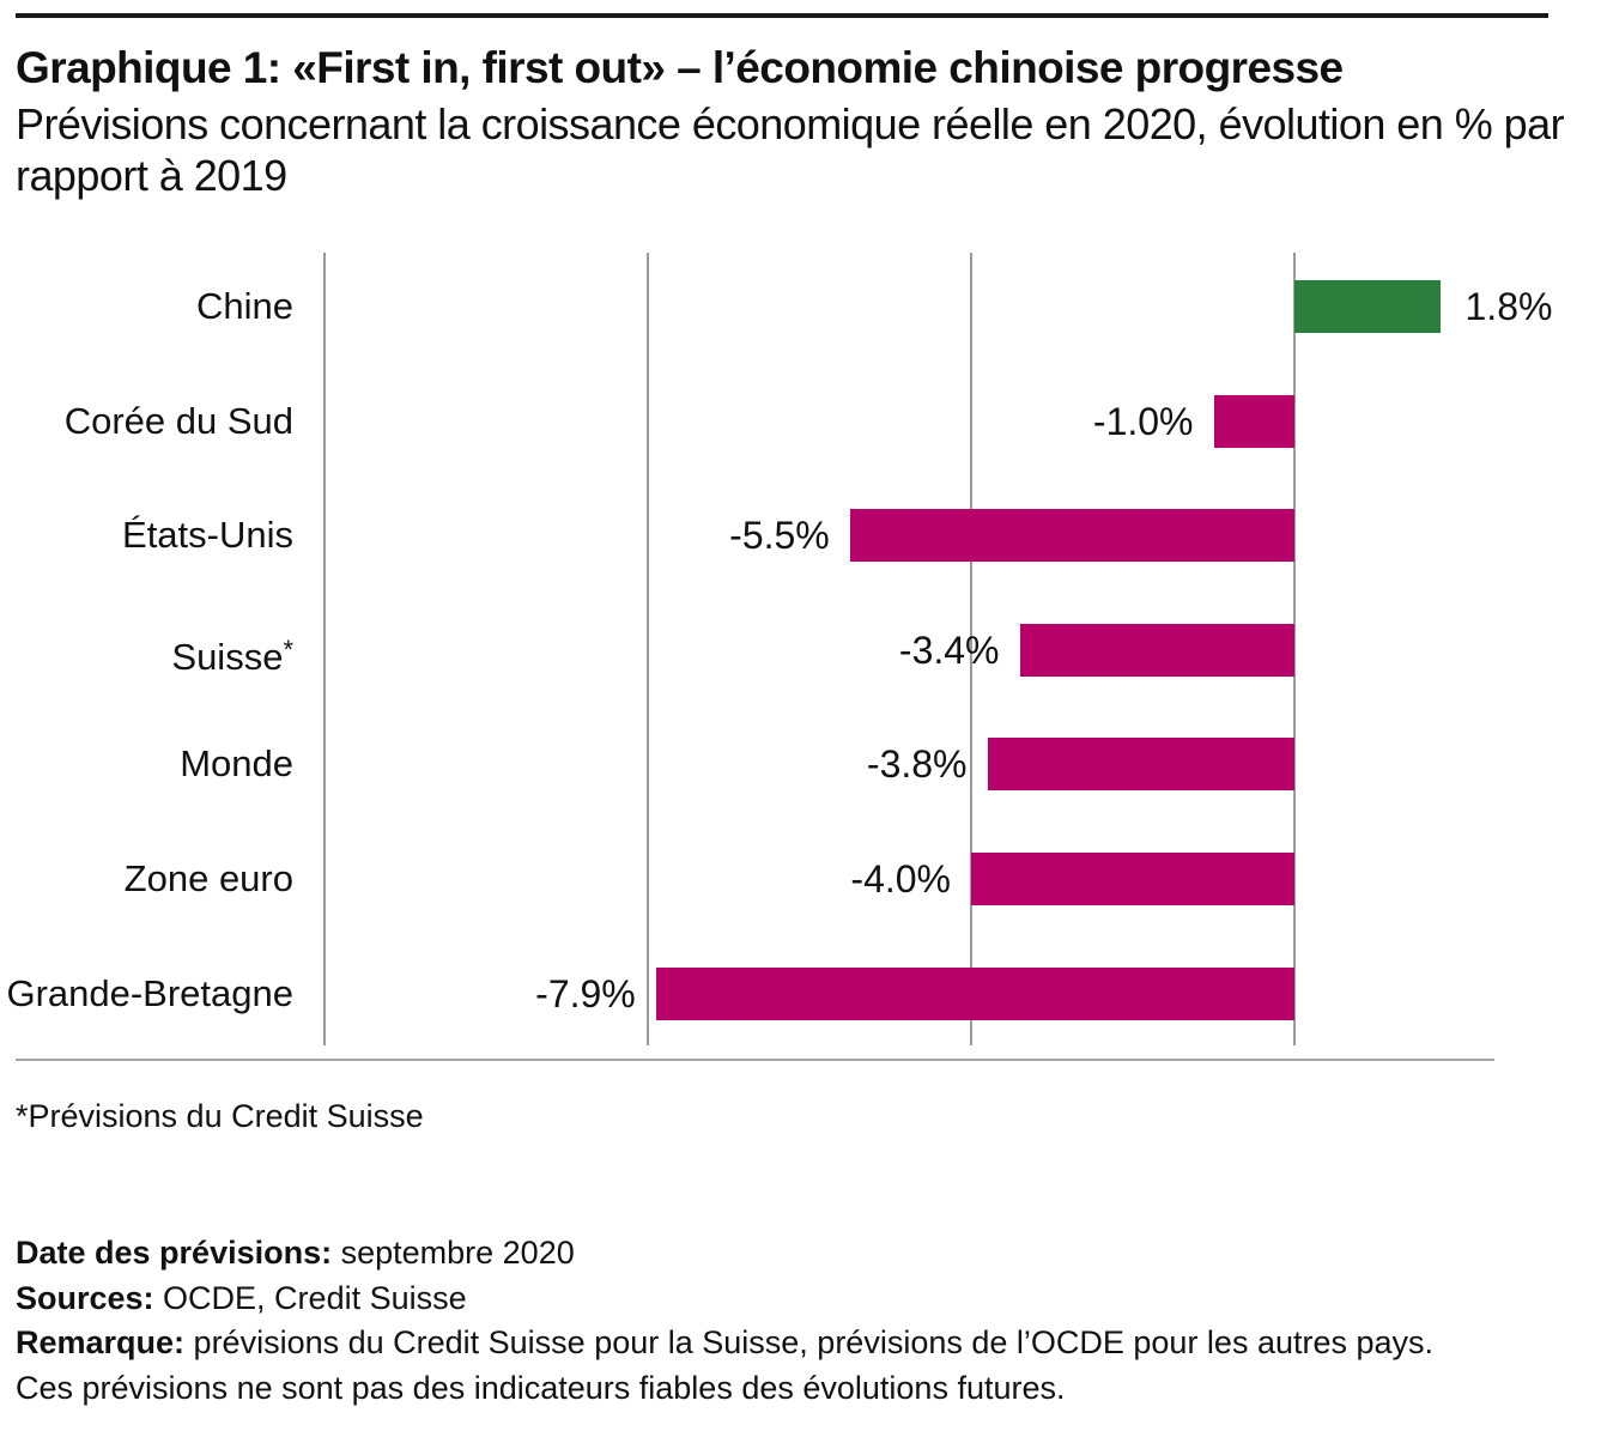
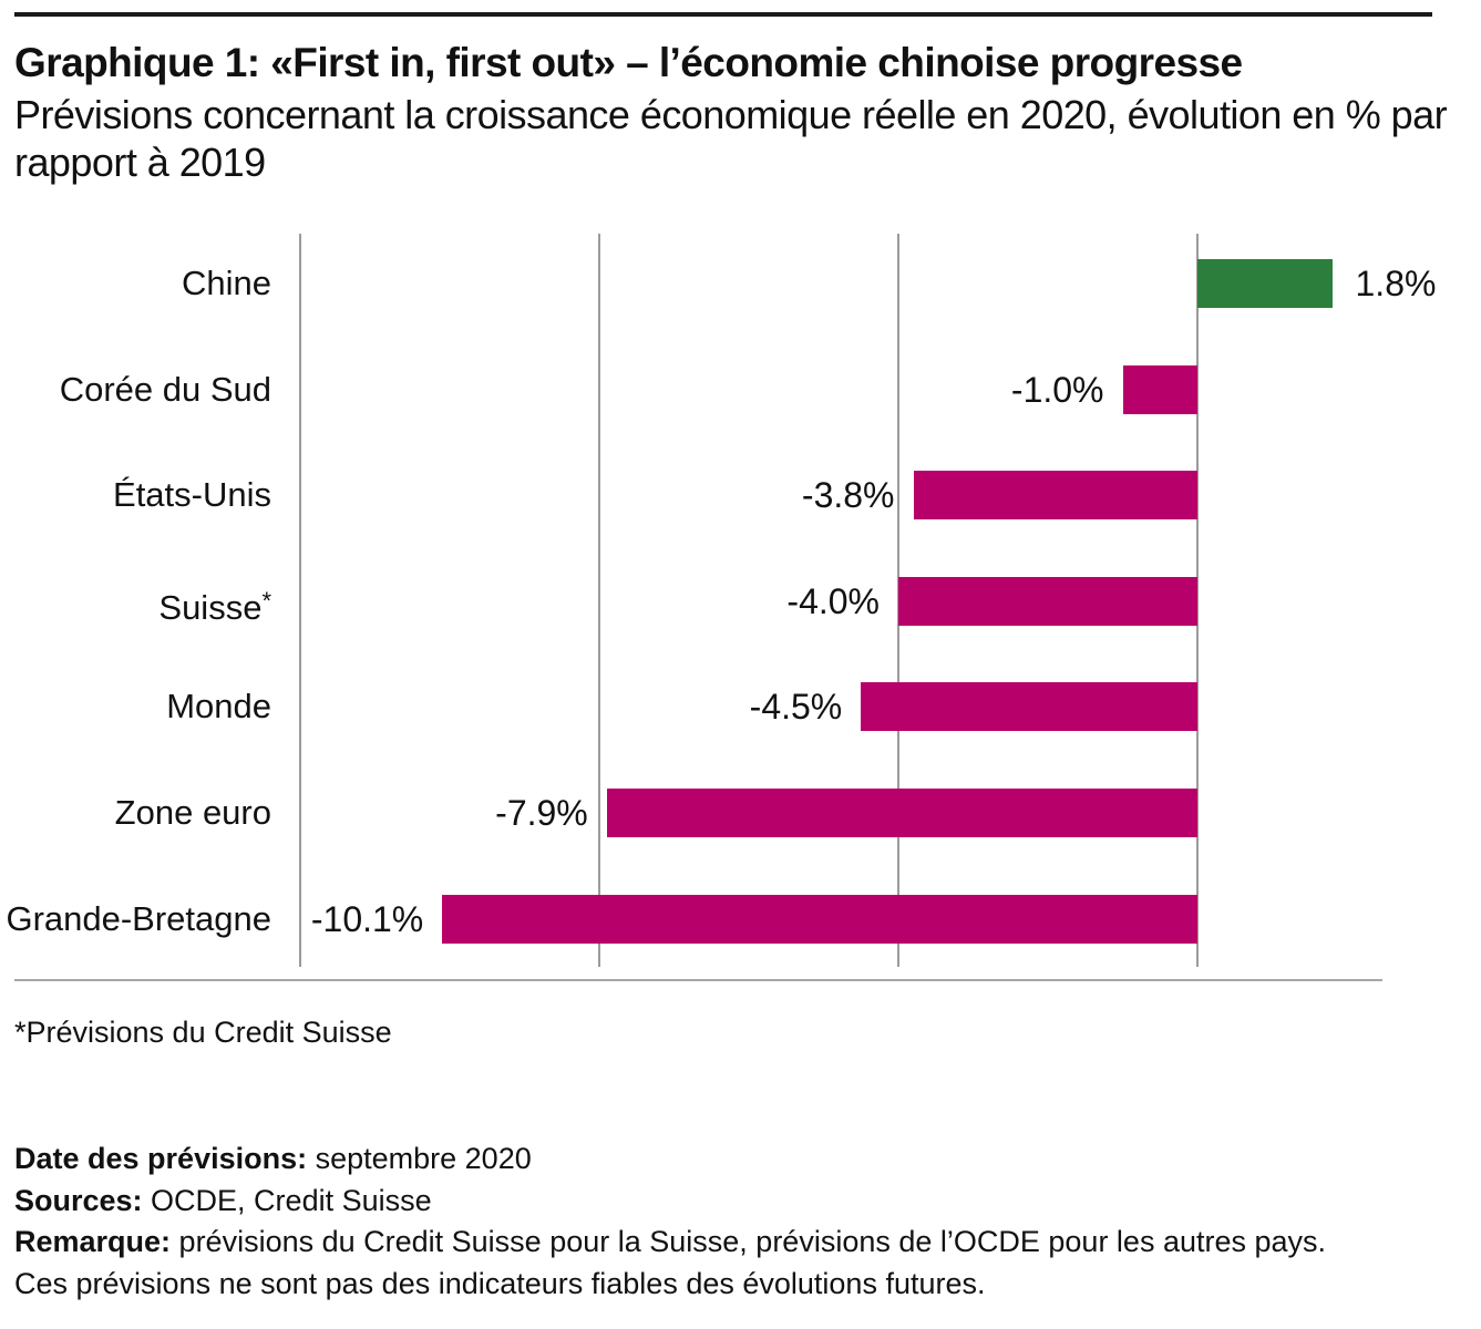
États-Unis: -5.5% -> -3.8%
Suisse*: -3.4% -> -4.0%
Monde: -3.8% -> -4.5%
Zone euro: -4.0% -> -7.9%
Grande-Bretagne: -7.9% -> -10.1%
